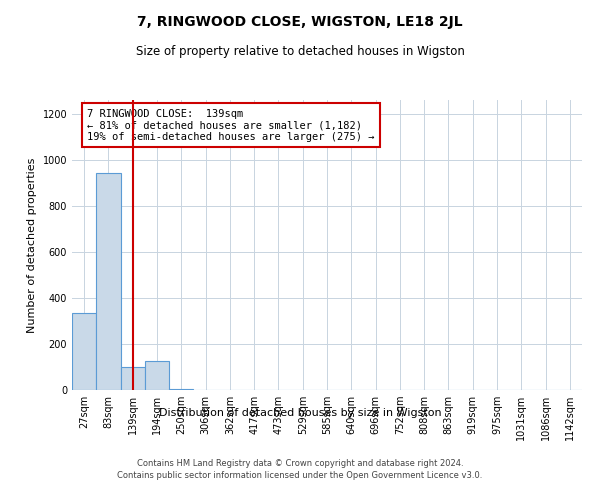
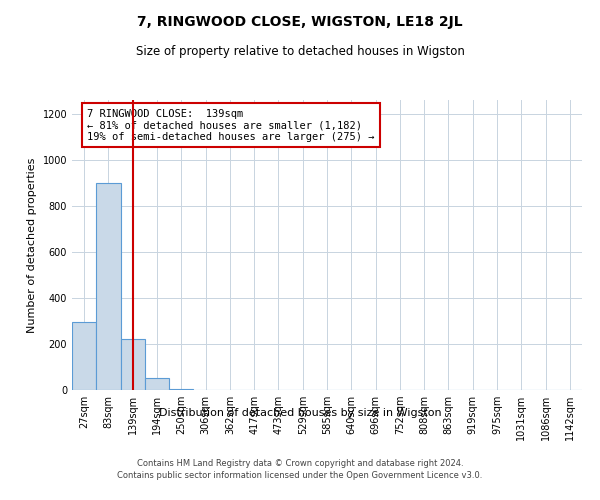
27sqm: 335 -> 295
83sqm: 945 -> 900
139sqm: 100 -> 220
194sqm: 125 -> 50
